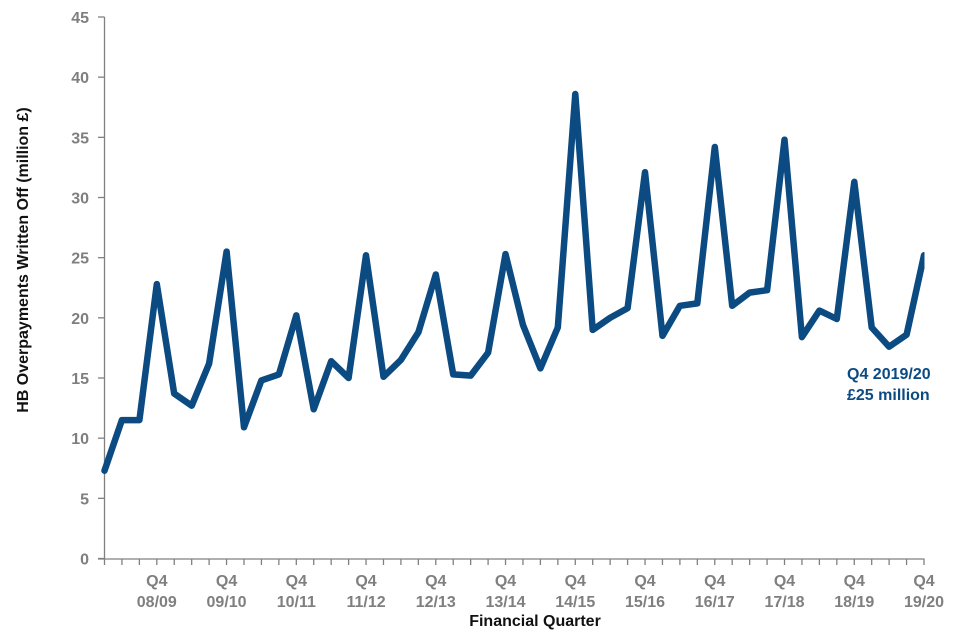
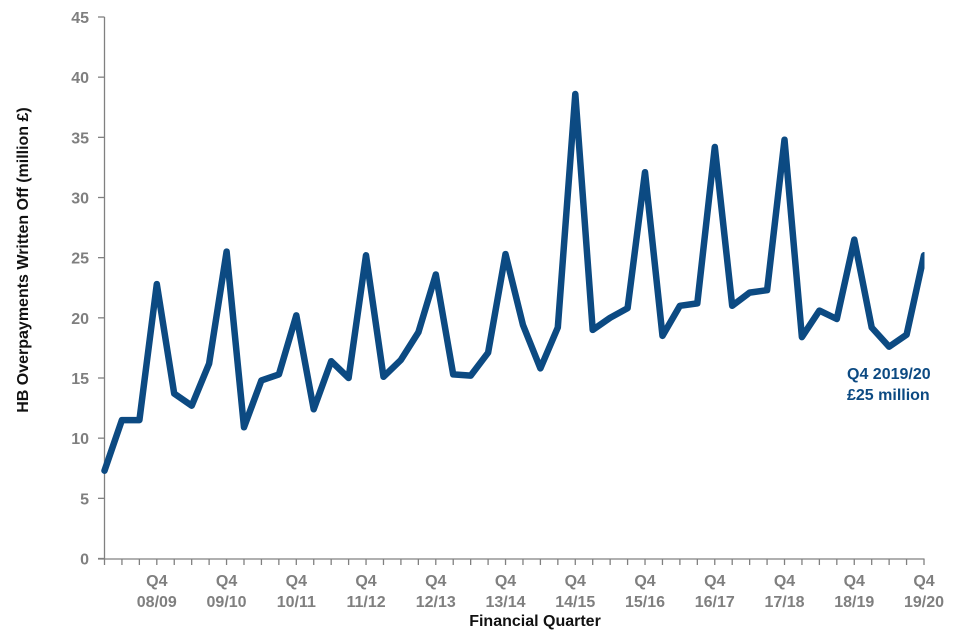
Q4 18/19: 31.3 -> 26.5
